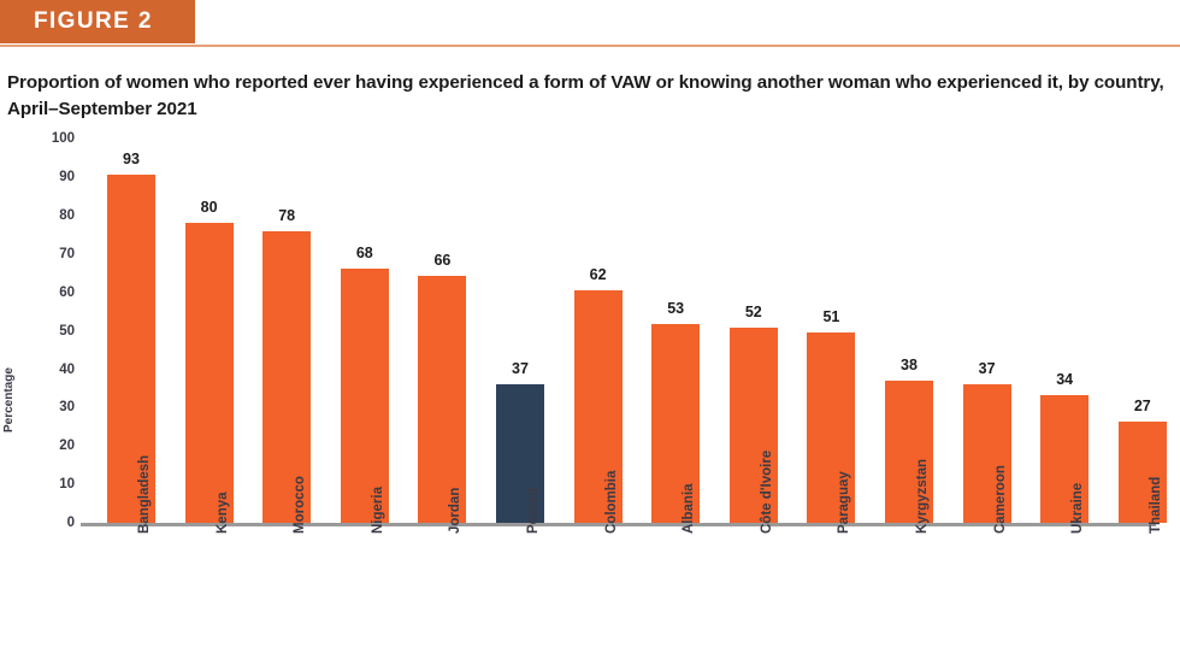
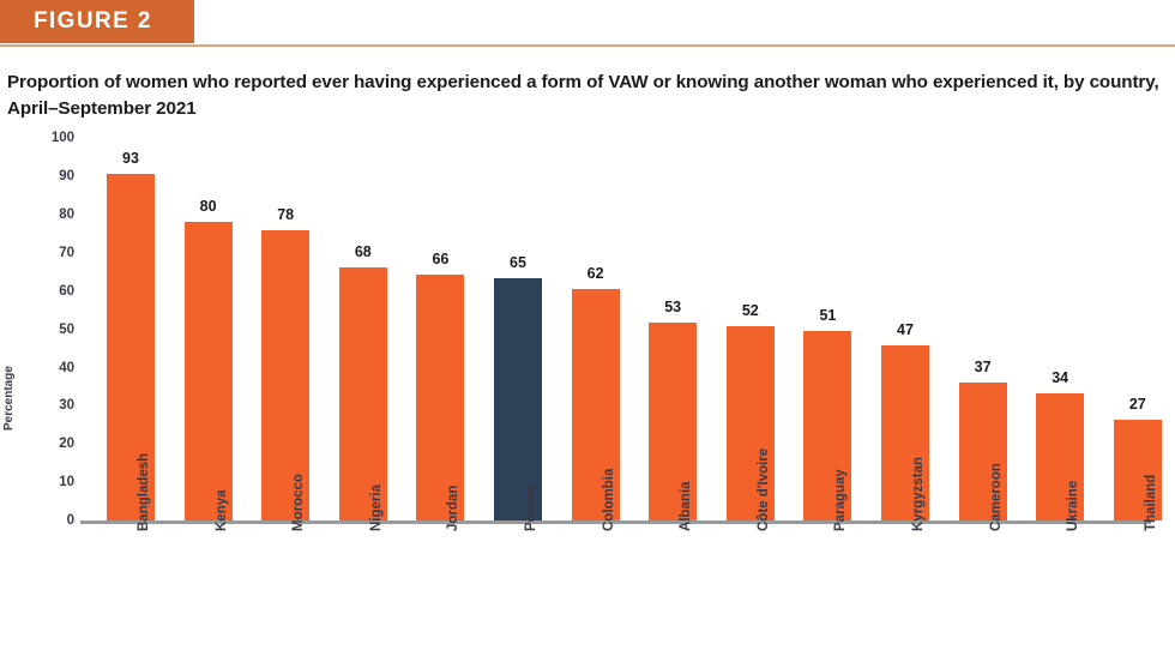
Pooled: 37 -> 65
Kyrgyzstan: 38 -> 47
